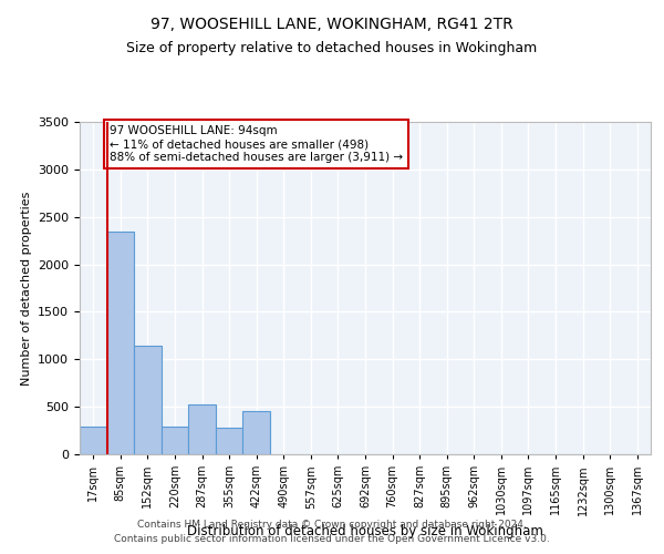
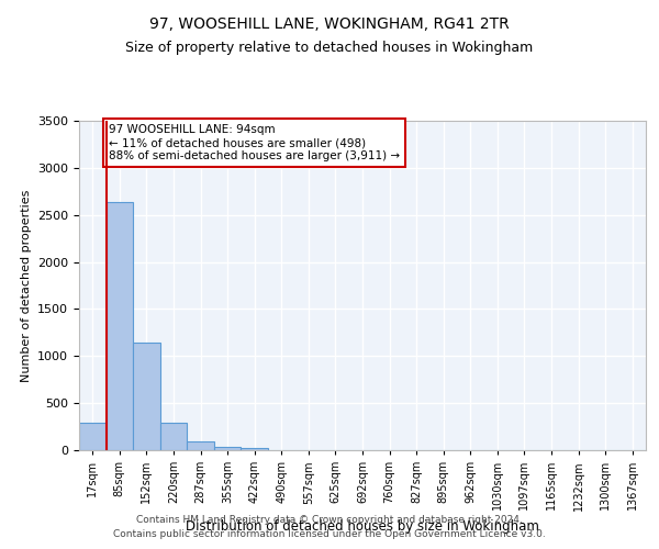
85sqm: 2340 -> 2640
287sqm: 520 -> 90
355sqm: 280 -> 40
422sqm: 460 -> 30
